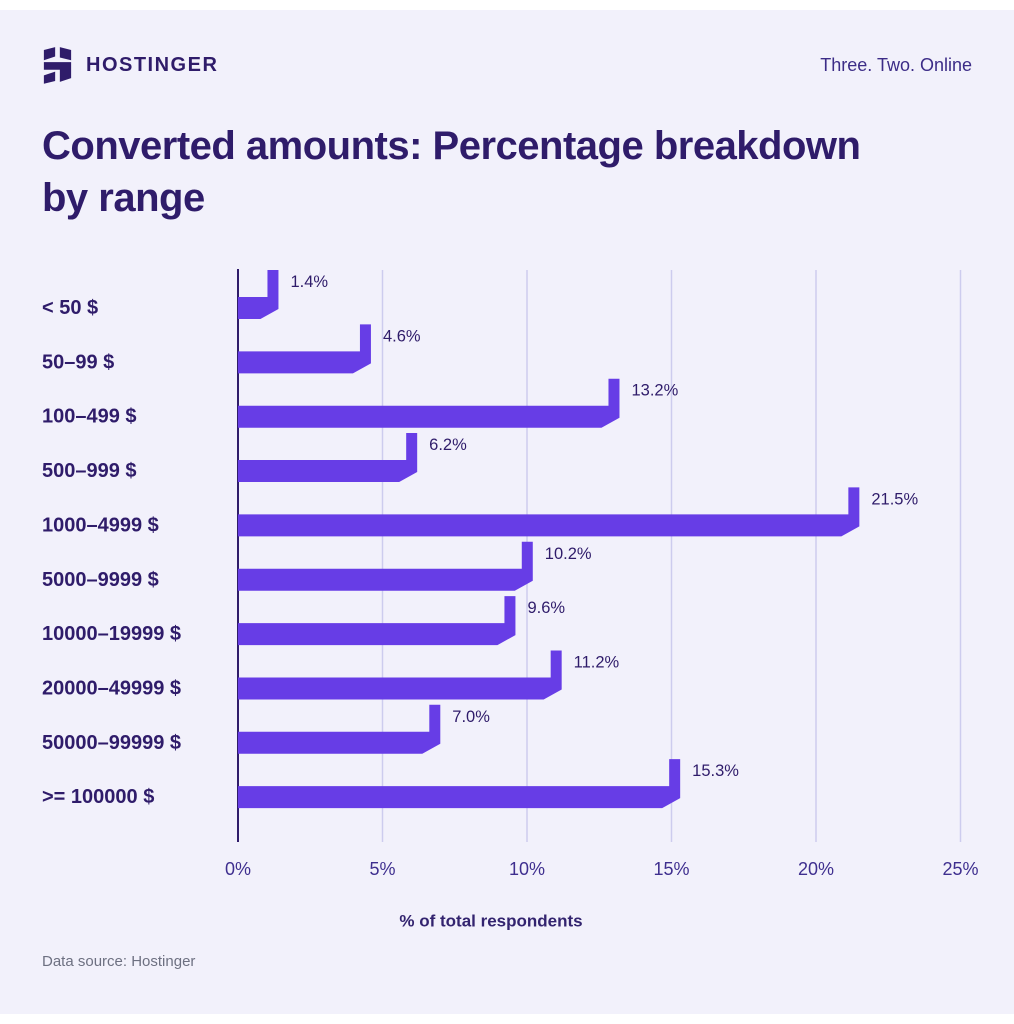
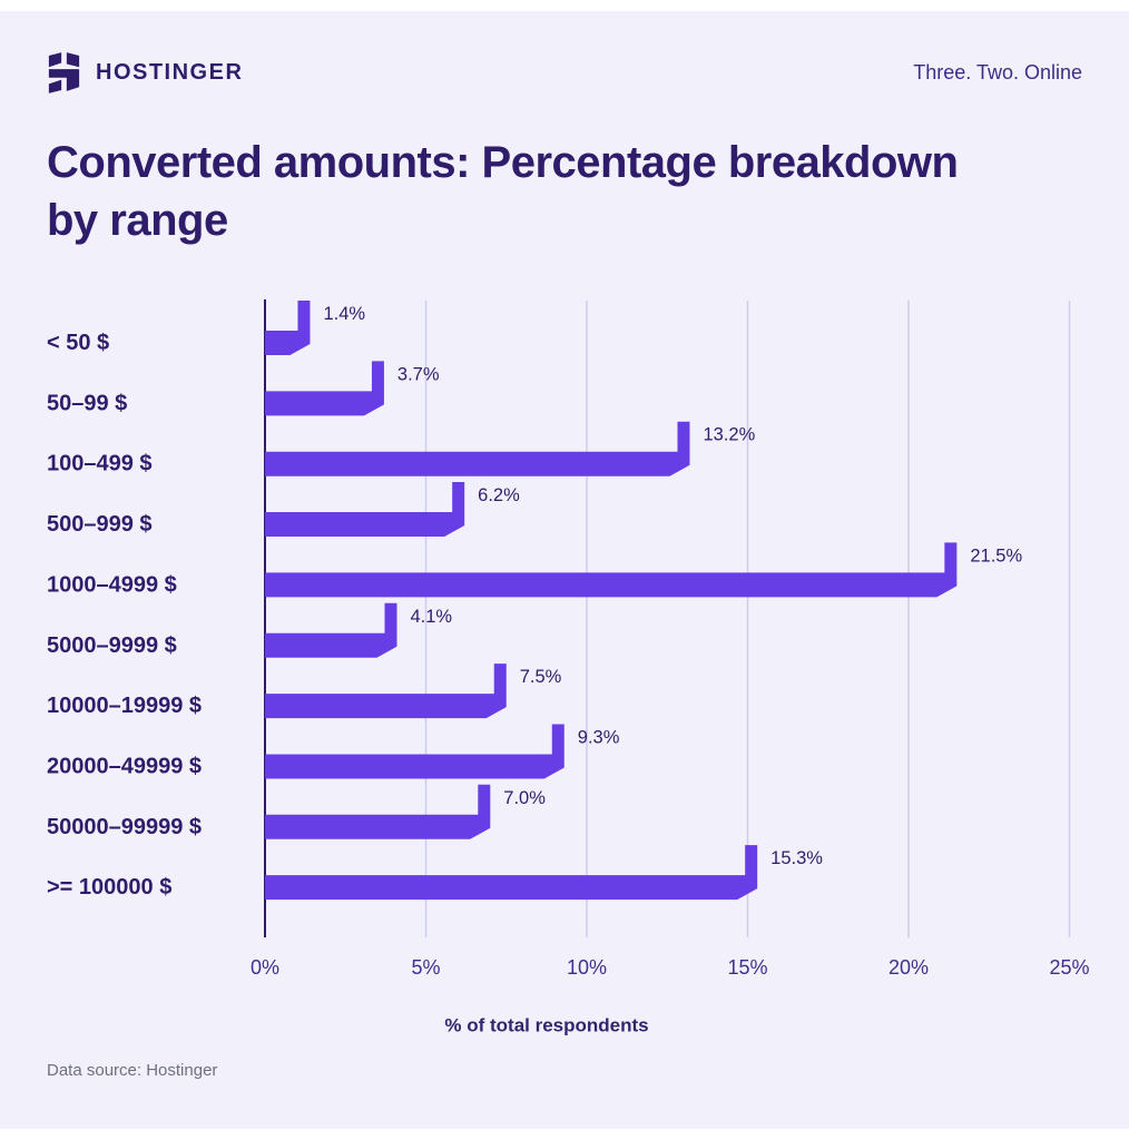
50–99 $: 4.6% -> 3.7%
5000–9999 $: 10.2% -> 4.1%
10000–19999 $: 9.6% -> 7.5%
20000–49999 $: 11.2% -> 9.3%
